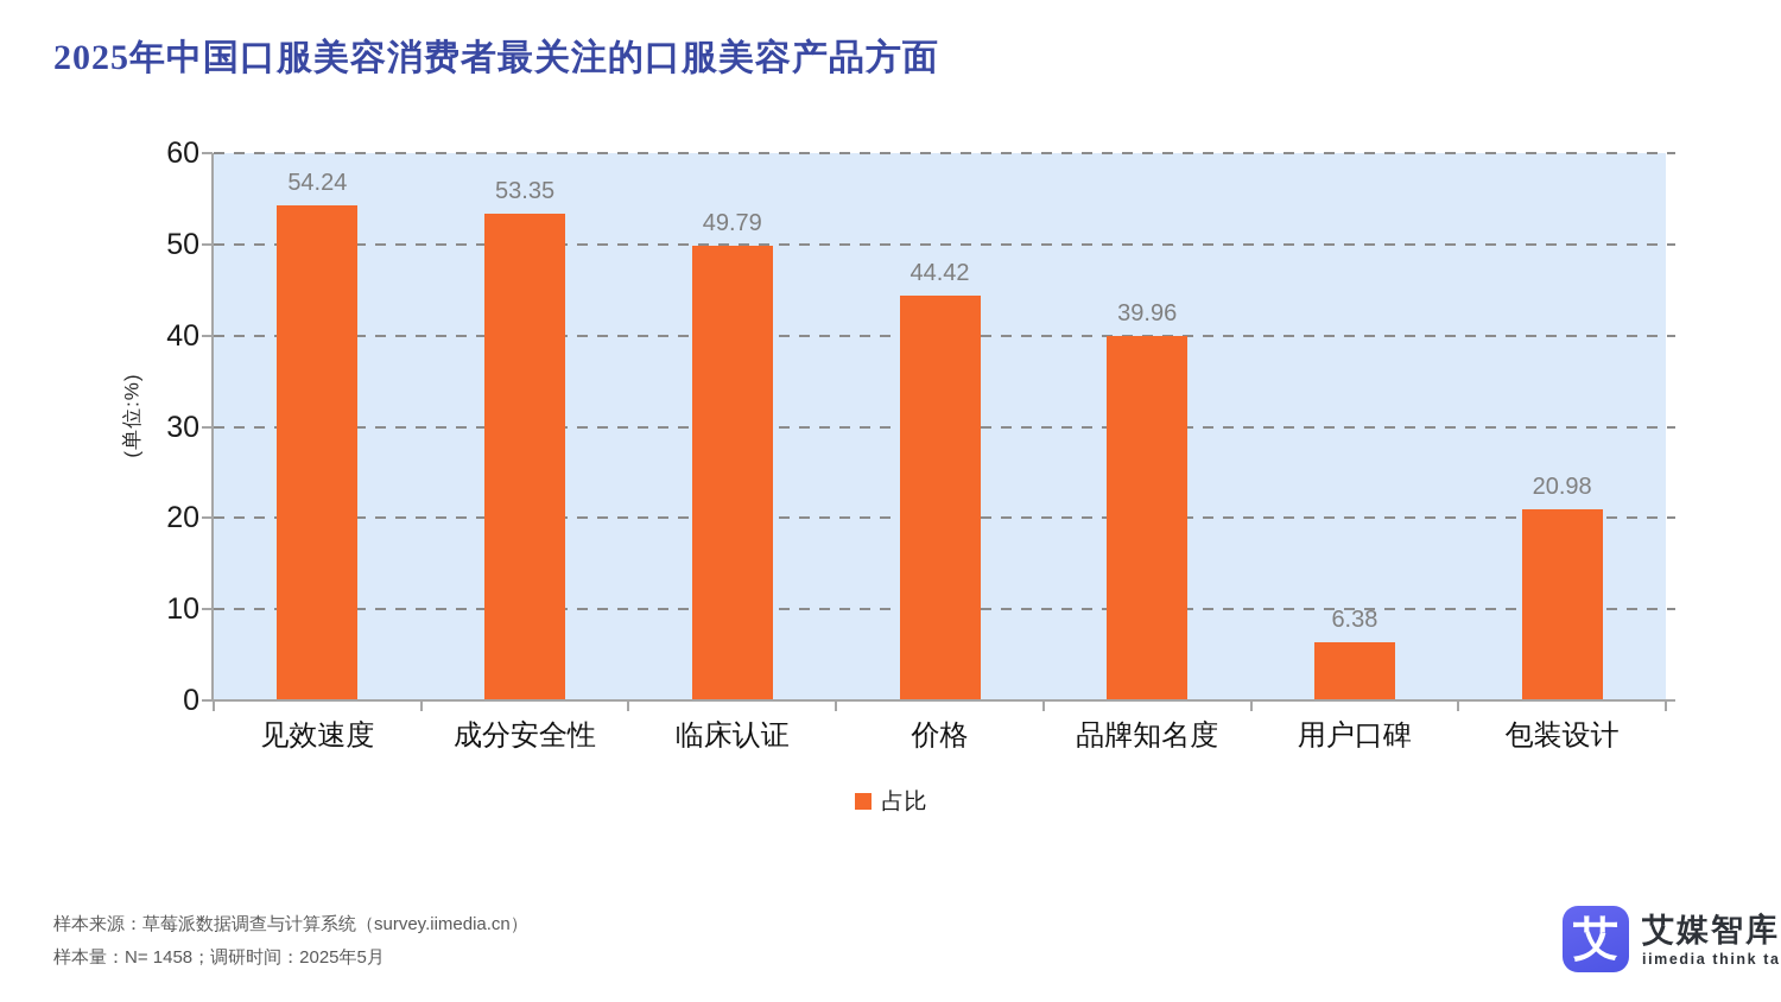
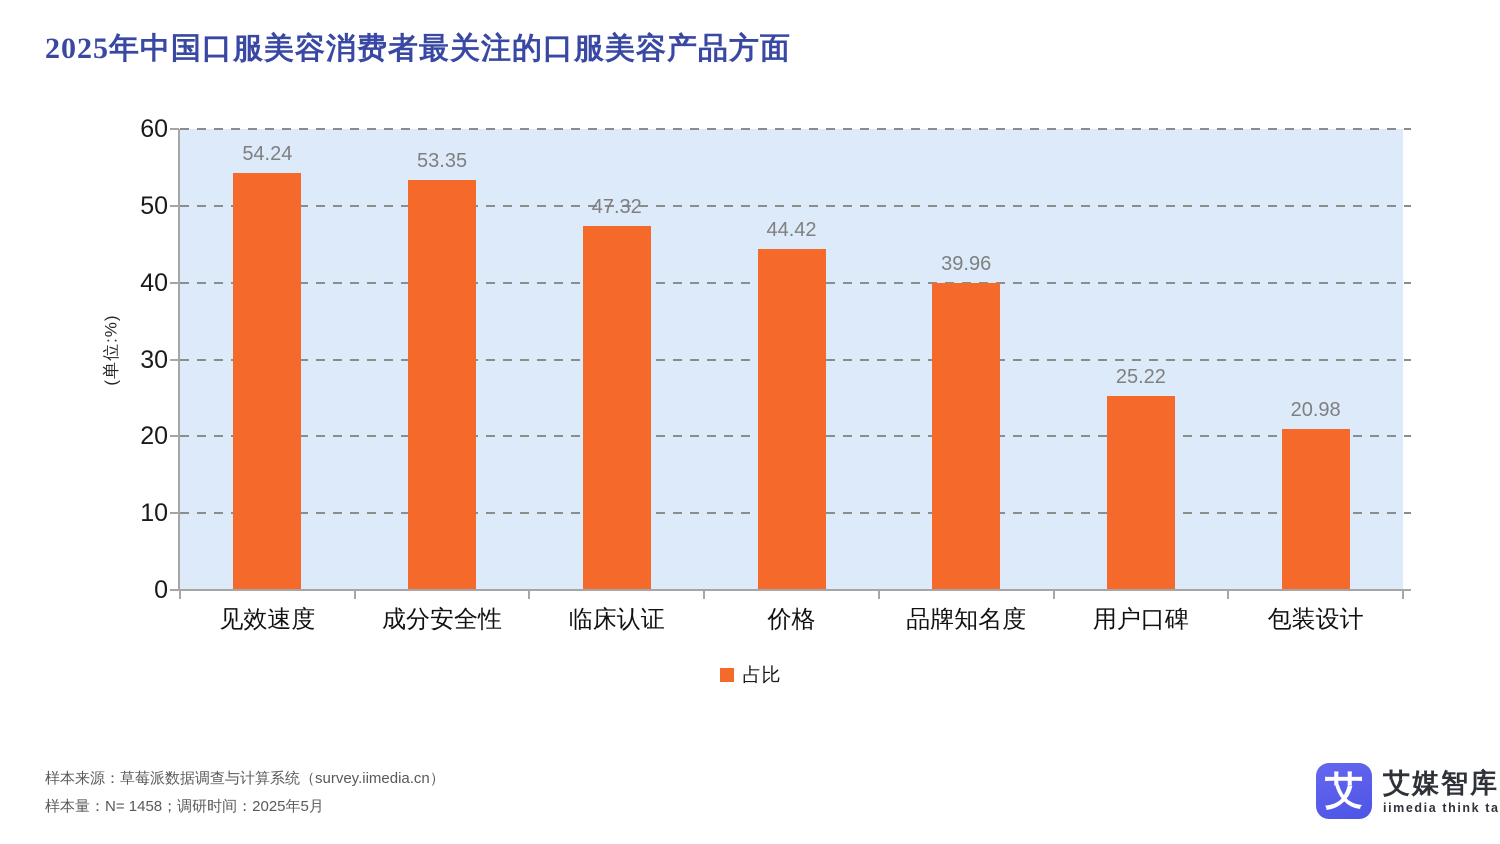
临床认证: 49.79 -> 47.32
用户口碑: 6.38 -> 25.22
